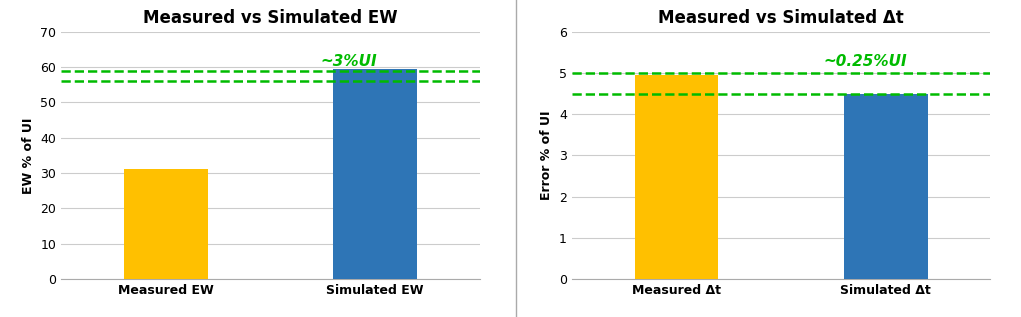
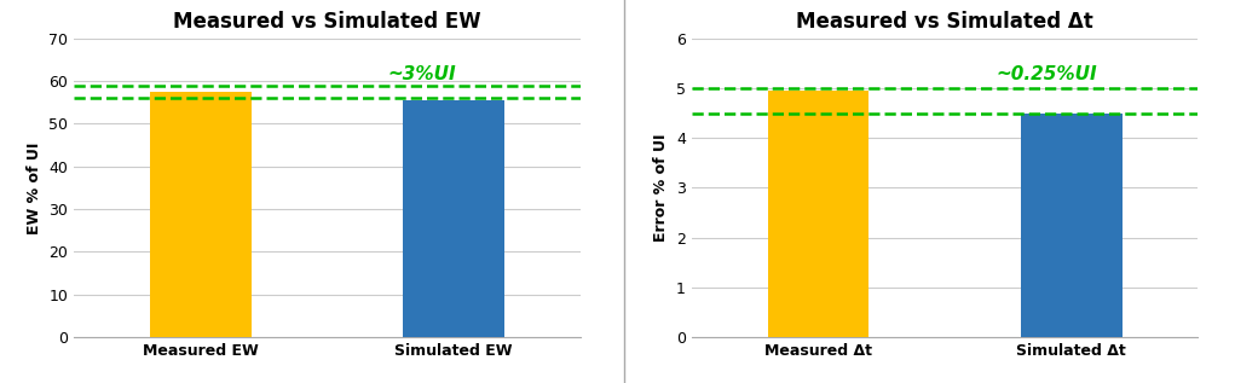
Measured vs Simulated EW/Measured EW: 31.0 -> 57.5
Measured vs Simulated EW/Simulated EW: 59.5 -> 55.5
